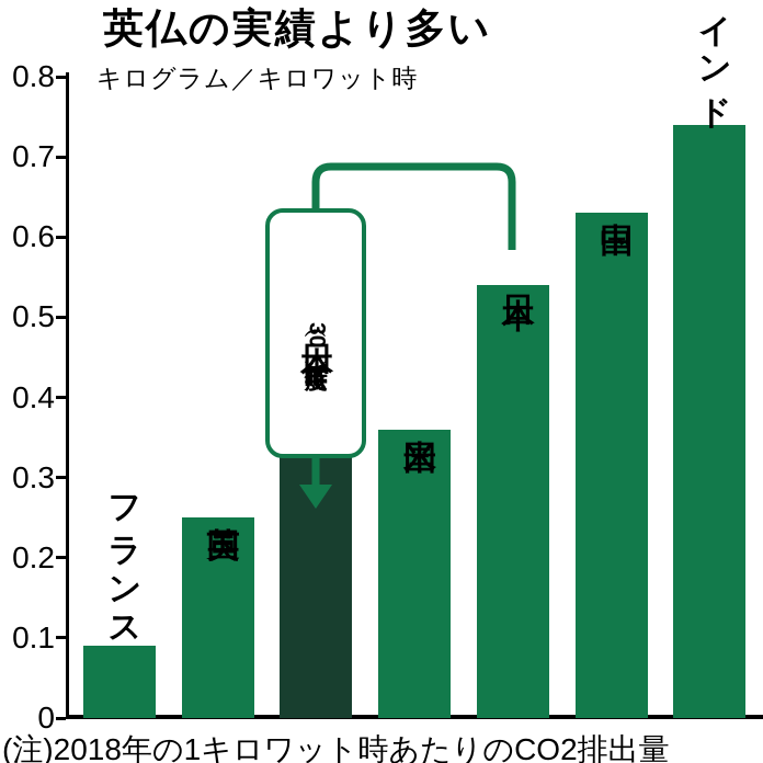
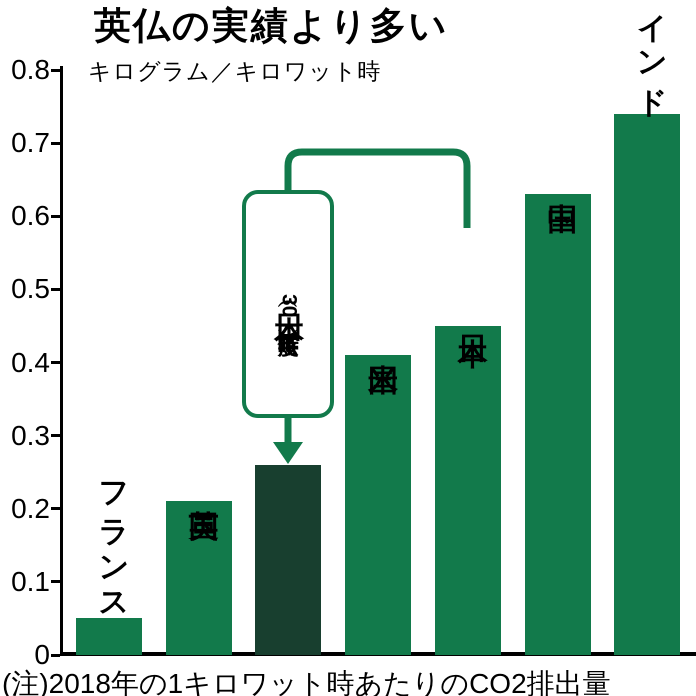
フランス: 0.09 -> 0.05
英国: 0.25 -> 0.21
日本（30年度時点）: 0.48 -> 0.26
米国: 0.36 -> 0.41
日本: 0.54 -> 0.45
